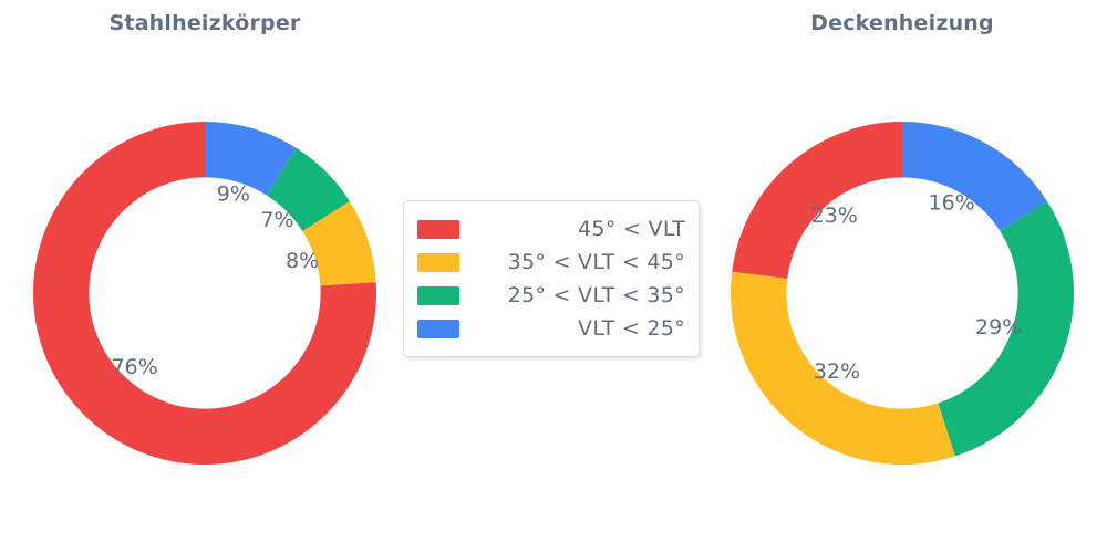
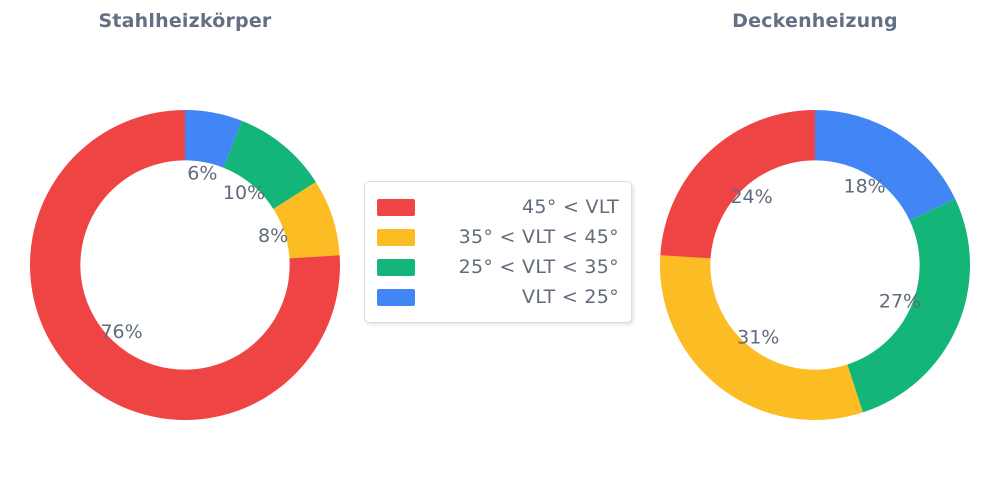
Stahlheizkörper/VLT < 25°: 9% -> 6%
Stahlheizkörper/25° < VLT < 35°: 7% -> 10%
Deckenheizung/VLT < 25°: 16% -> 18%
Deckenheizung/25° < VLT < 35°: 29% -> 27%
Deckenheizung/35° < VLT < 45°: 32% -> 31%
Deckenheizung/45° < VLT: 23% -> 24%
